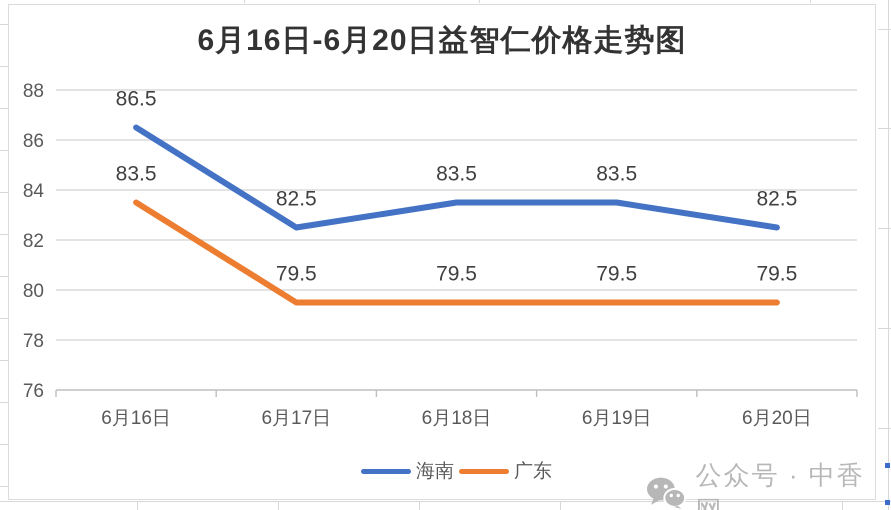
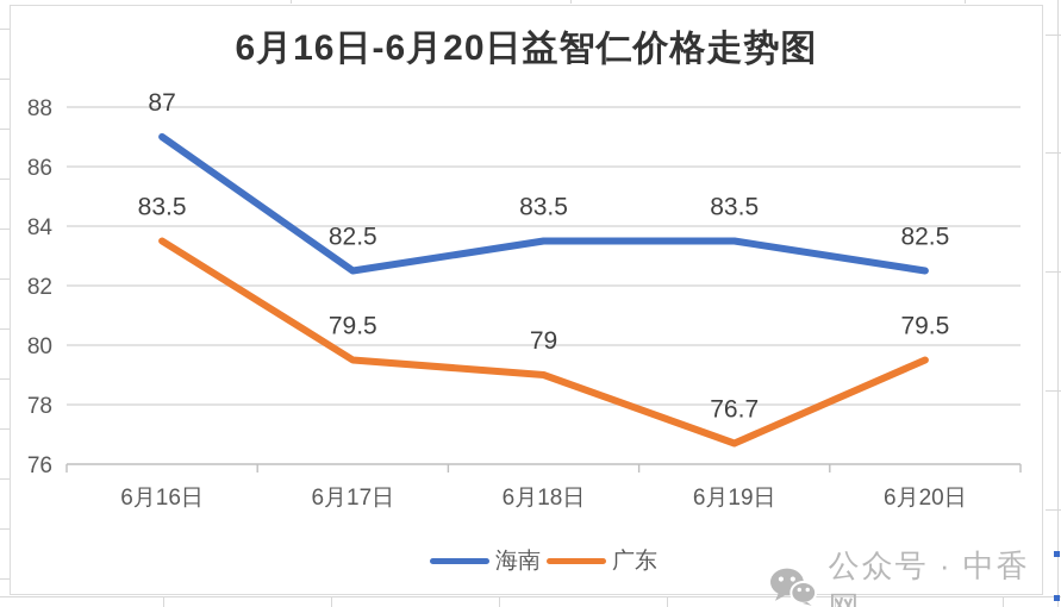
海南/6月16日: 86.5 -> 87
广东/6月18日: 79.5 -> 79
广东/6月19日: 79.5 -> 76.7
